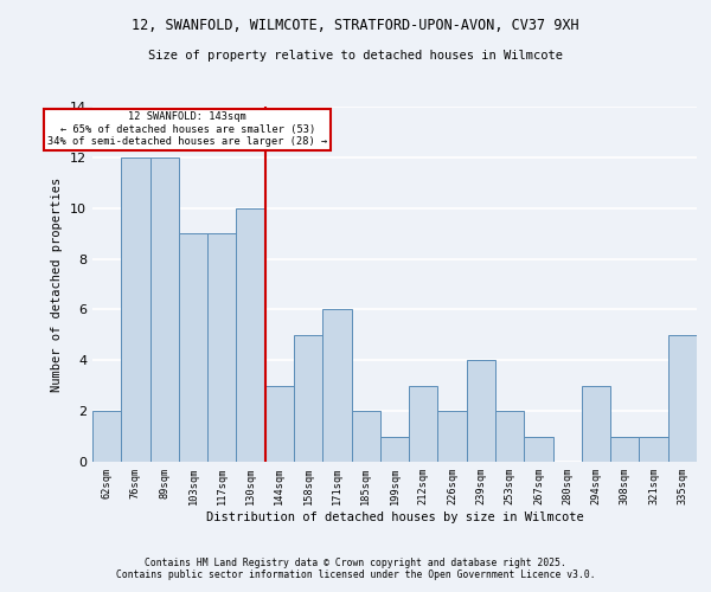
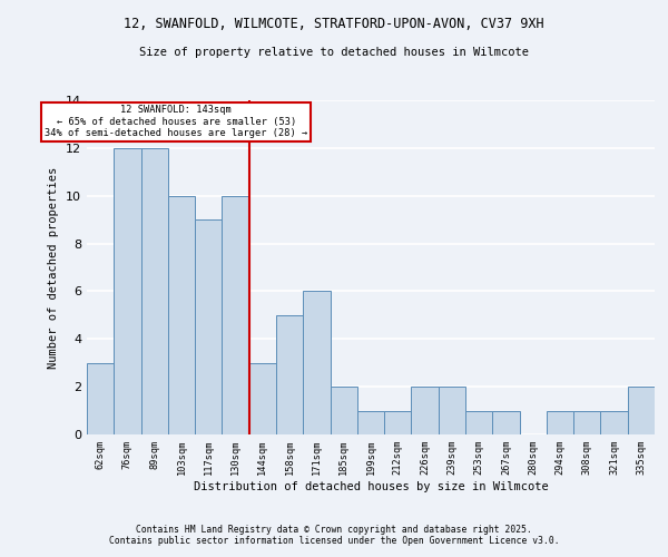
62sqm: 2 -> 3
103sqm: 9 -> 10
212sqm: 3 -> 1
239sqm: 4 -> 2
253sqm: 2 -> 1
294sqm: 3 -> 1
335sqm: 5 -> 2
